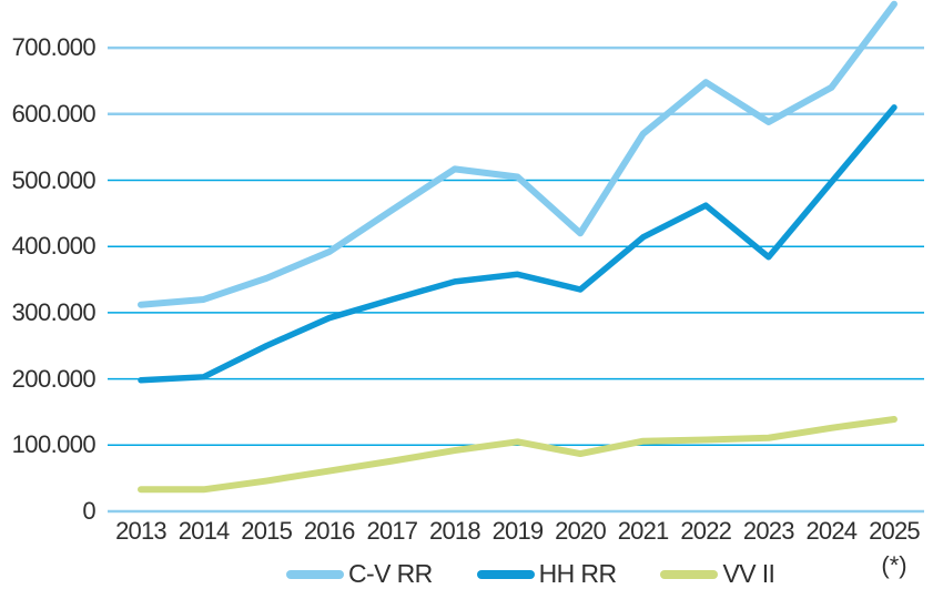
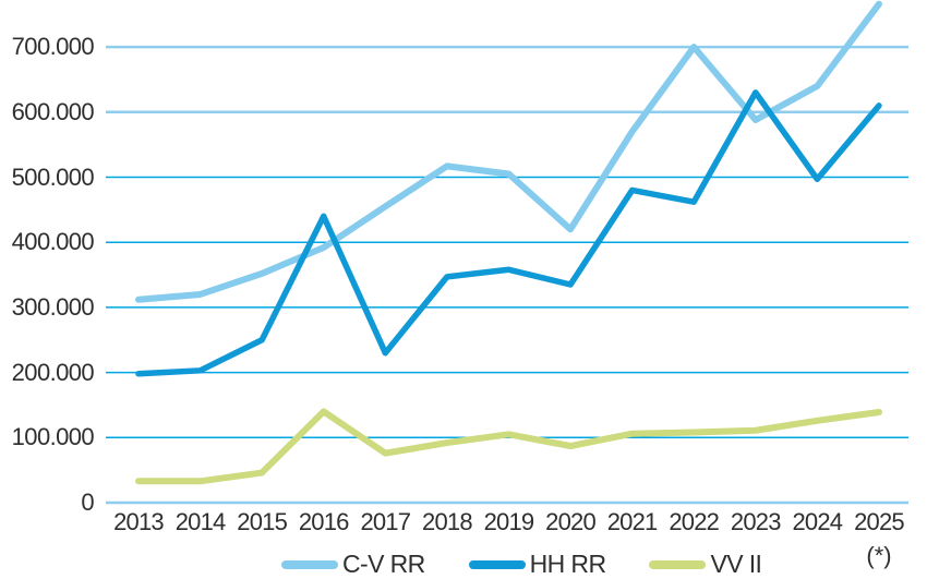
HH RR/2016: 290000 -> 440000
VV II/2016: 60000 -> 140000
HH RR/2017: 320000 -> 230000
HH RR/2021: 410000 -> 480000
C-V RR/2022: 650000 -> 700000
HH RR/2023: 380000 -> 630000
